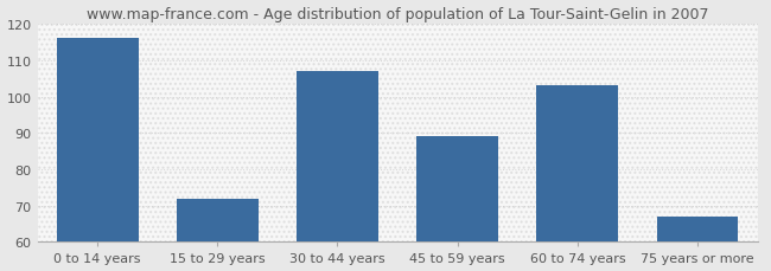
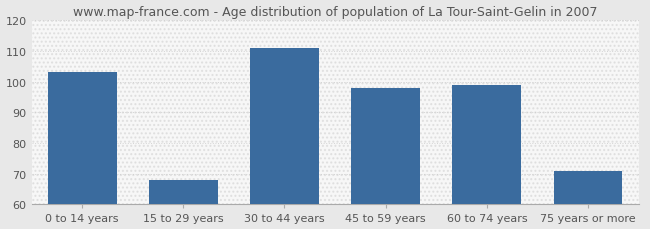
0 to 14 years: 116 -> 103
15 to 29 years: 72 -> 68
30 to 44 years: 107 -> 111
45 to 59 years: 89 -> 98
60 to 74 years: 103 -> 99
75 years or more: 67 -> 71
